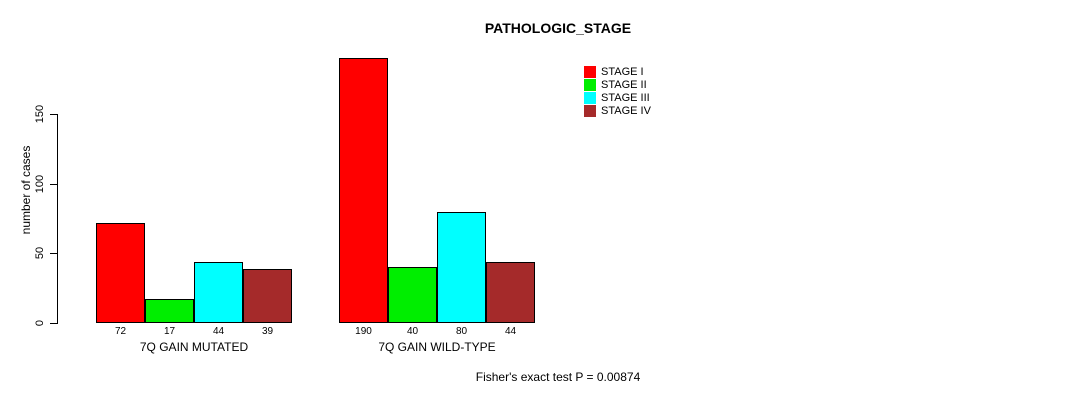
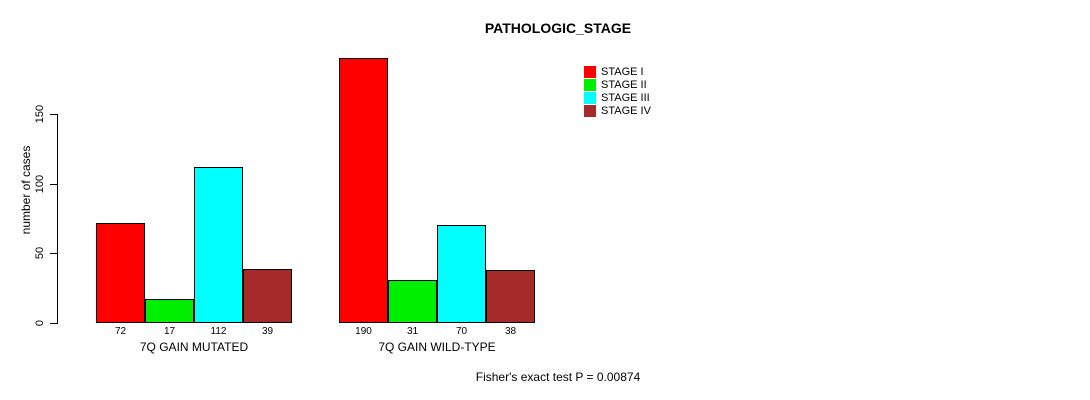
STAGE III/7Q GAIN MUTATED: 44 -> 112
STAGE II/7Q GAIN WILD-TYPE: 40 -> 31
STAGE III/7Q GAIN WILD-TYPE: 80 -> 70
STAGE IV/7Q GAIN WILD-TYPE: 44 -> 38
